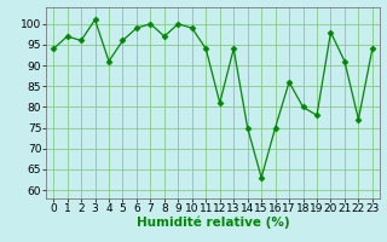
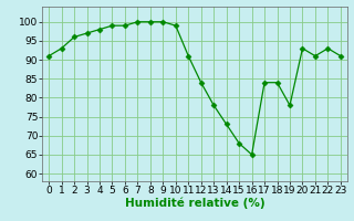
0: 94 -> 91
1: 97 -> 93
3: 101 -> 97
4: 91 -> 98
5: 96 -> 99
8: 97 -> 100
11: 94 -> 91
12: 81 -> 84
13: 94 -> 78
14: 75 -> 73
15: 63 -> 68
16: 75 -> 65
17: 86 -> 84
18: 80 -> 84
20: 98 -> 93
22: 77 -> 93
23: 94 -> 91
